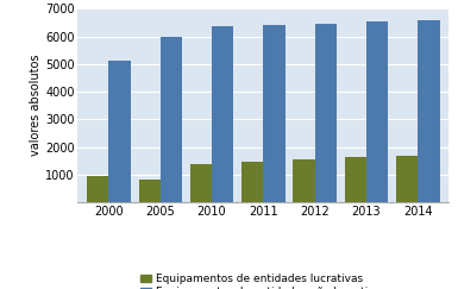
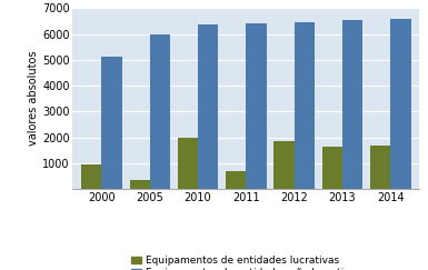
Equipamentos de entidades lucrativas/2005: 800 -> 350
Equipamentos de entidades lucrativas/2010: 1400 -> 2000
Equipamentos de entidades lucrativas/2011: 1470 -> 700
Equipamentos de entidades lucrativas/2012: 1550 -> 1850
